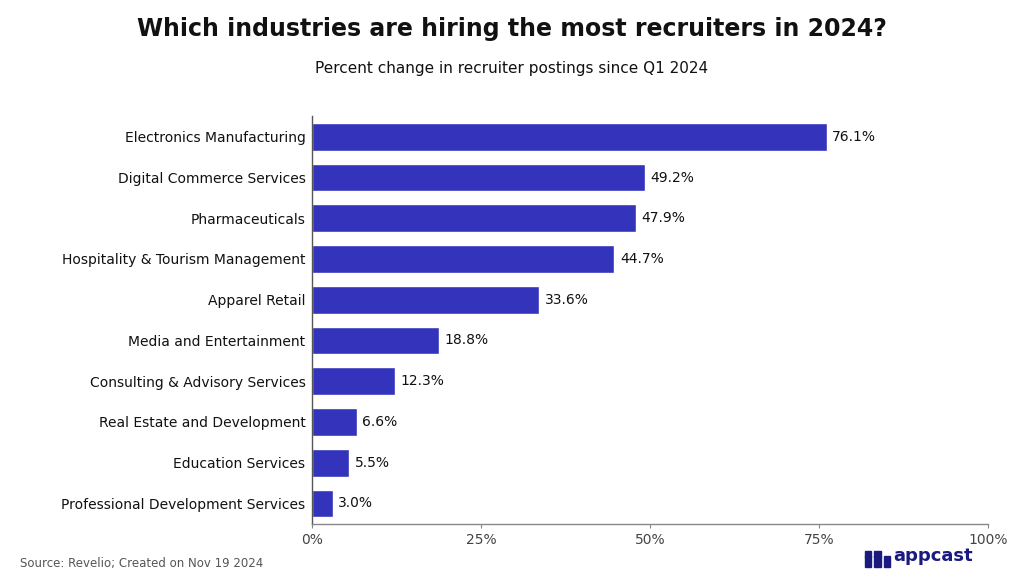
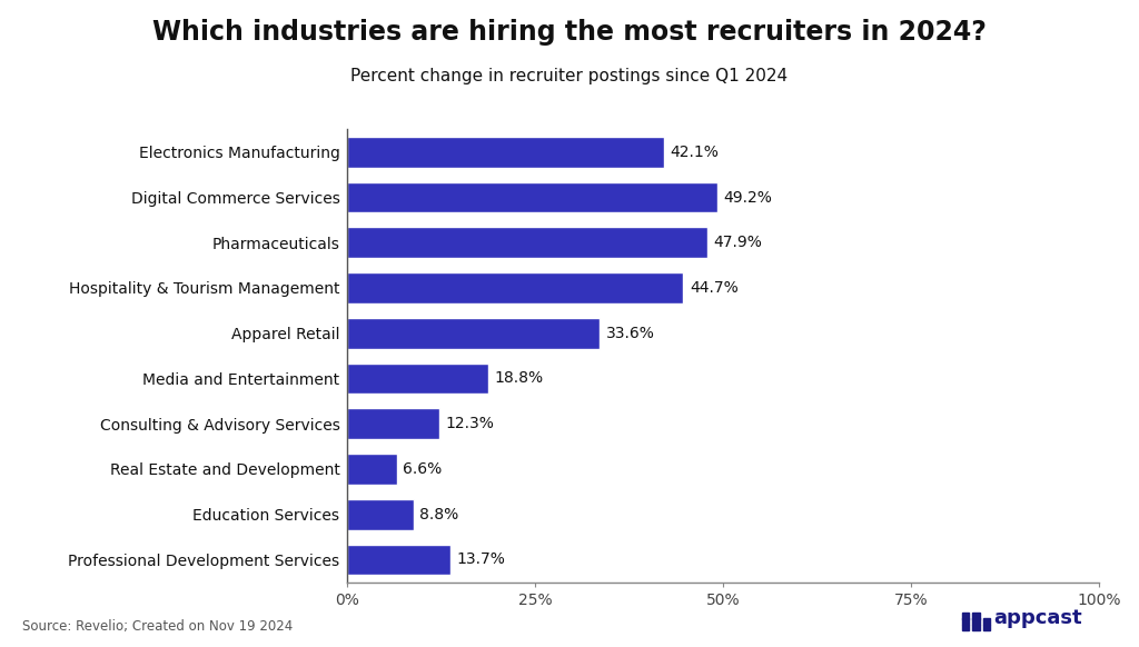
Electronics Manufacturing: 76.1% -> 42.1%
Education Services: 5.5% -> 8.8%
Professional Development Services: 3.0% -> 13.7%
